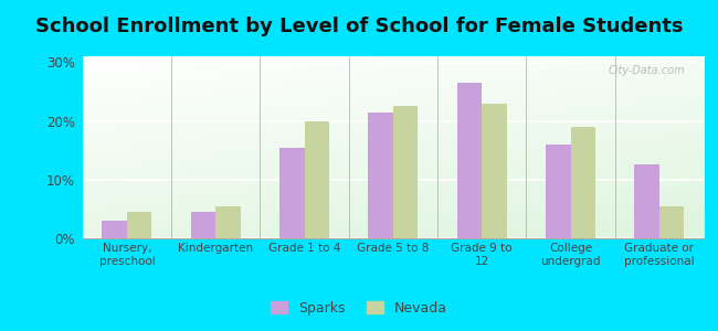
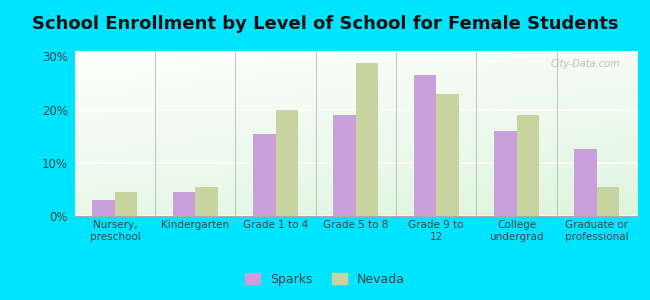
Sparks/Grade 5 to 8: 21.5% -> 19.0%
Nevada/Grade 5 to 8: 22.5% -> 28.8%
